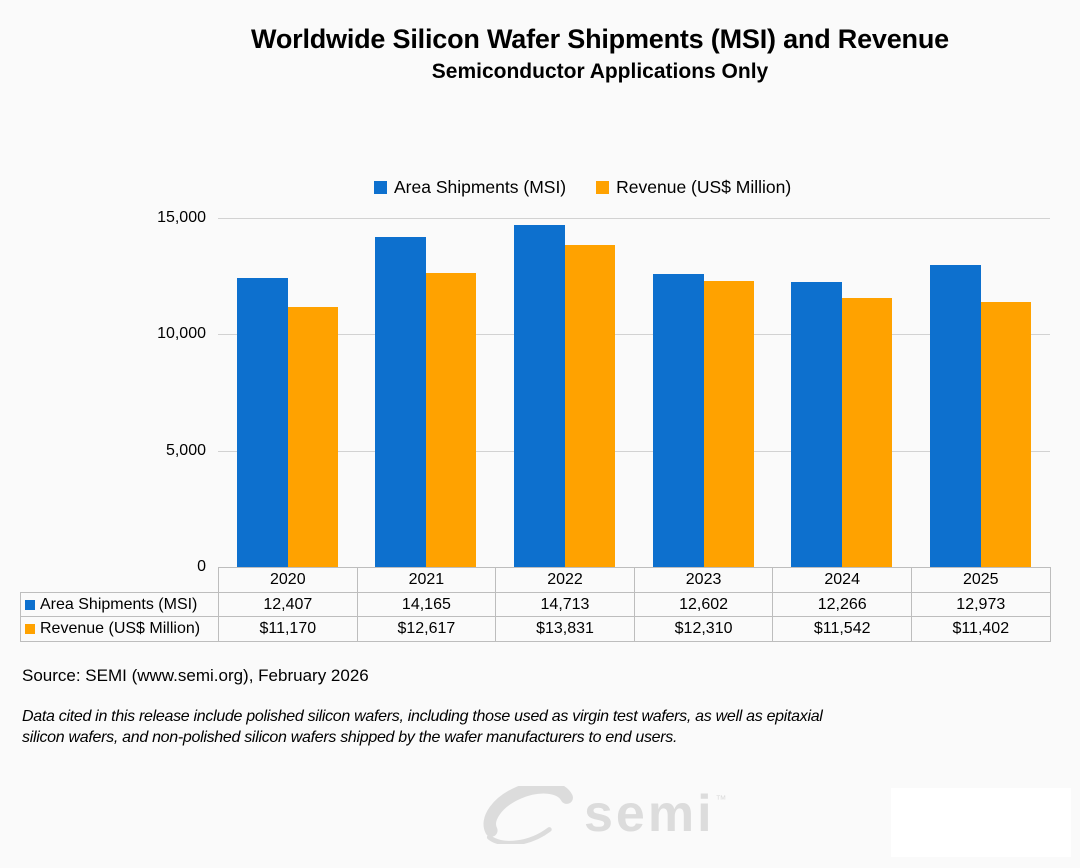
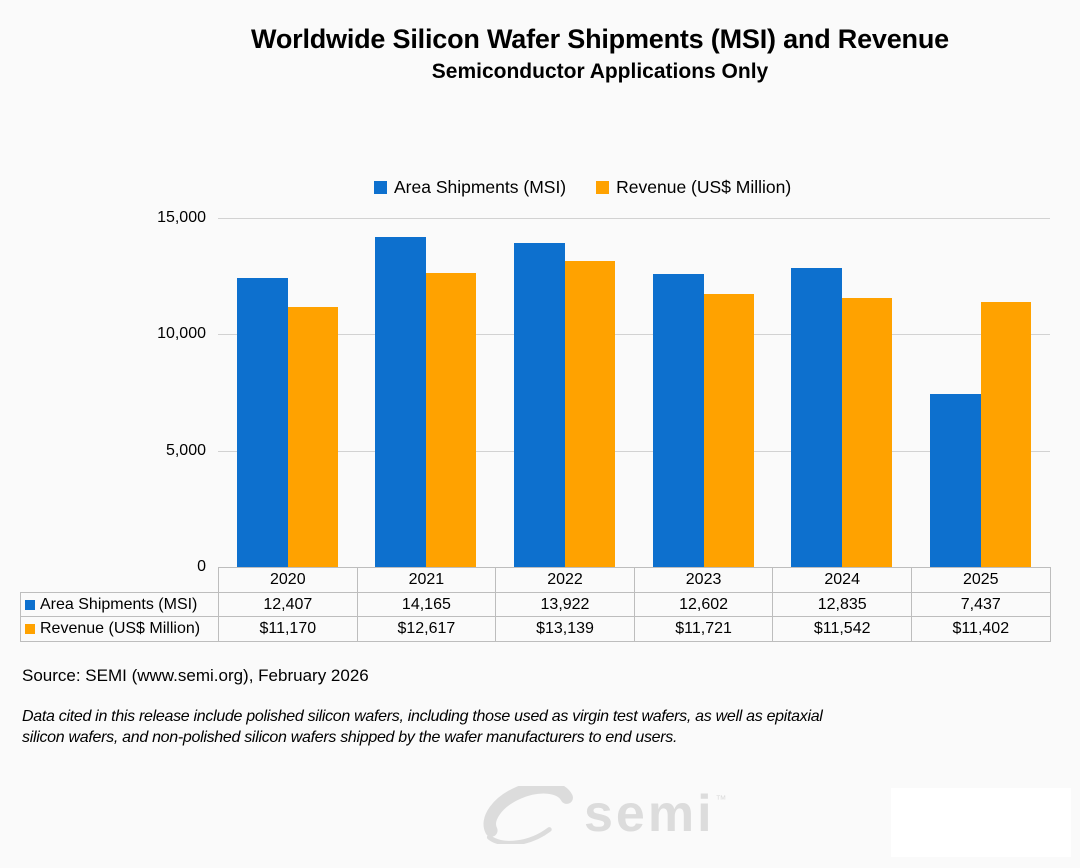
Area Shipments (MSI)/2022: 14,713 -> 13,922
Revenue (US$ Million)/2022: $13,831 -> $13,139
Revenue (US$ Million)/2023: $12,310 -> $11,721
Area Shipments (MSI)/2024: 12,266 -> 12,835
Area Shipments (MSI)/2025: 12,973 -> 7,437
